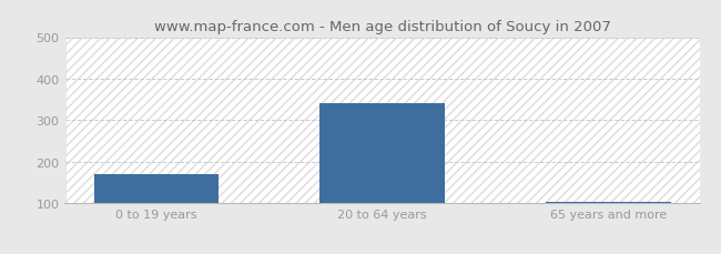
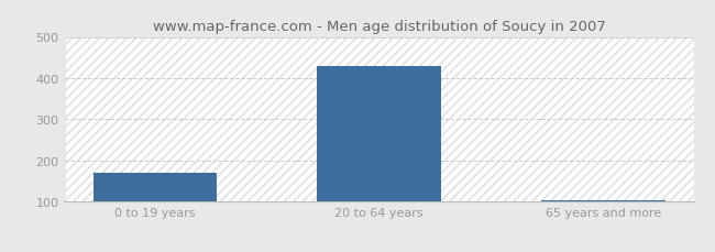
20 to 64 years: 340 -> 430
